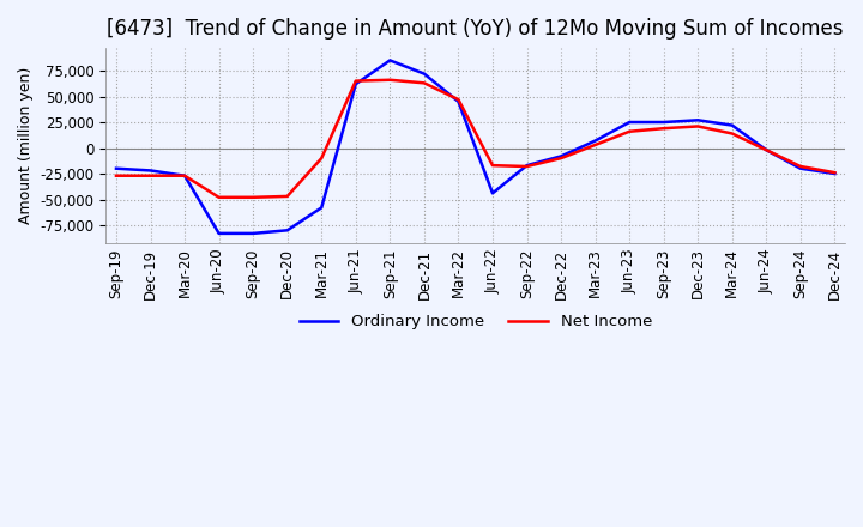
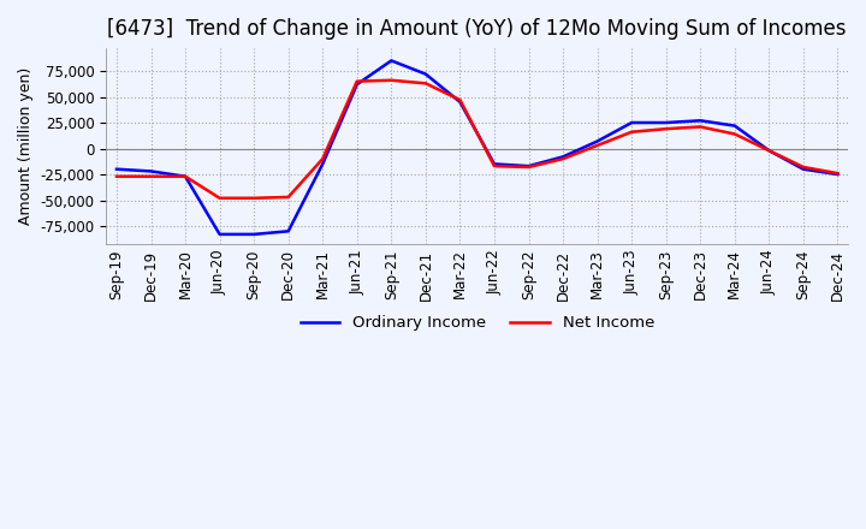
Ordinary Income/Mar-21: -58,000 -> -15,000
Ordinary Income/Jun-22: -44,000 -> -15,000
